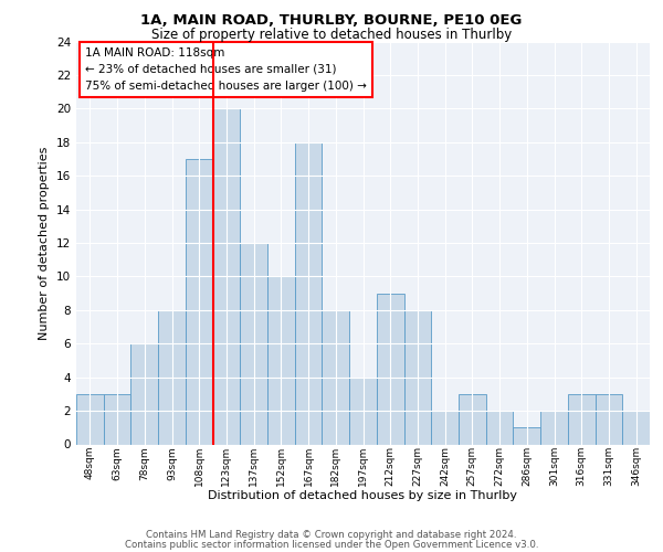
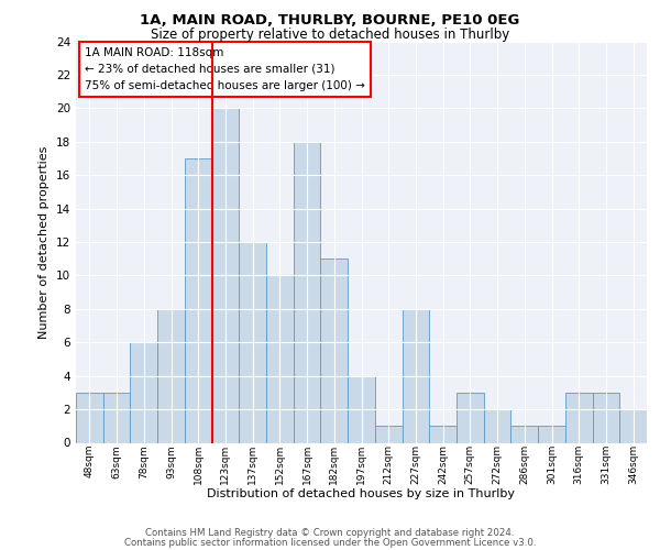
182sqm: 8 -> 11
212sqm: 9 -> 1
242sqm: 2 -> 1
301sqm: 2 -> 1
